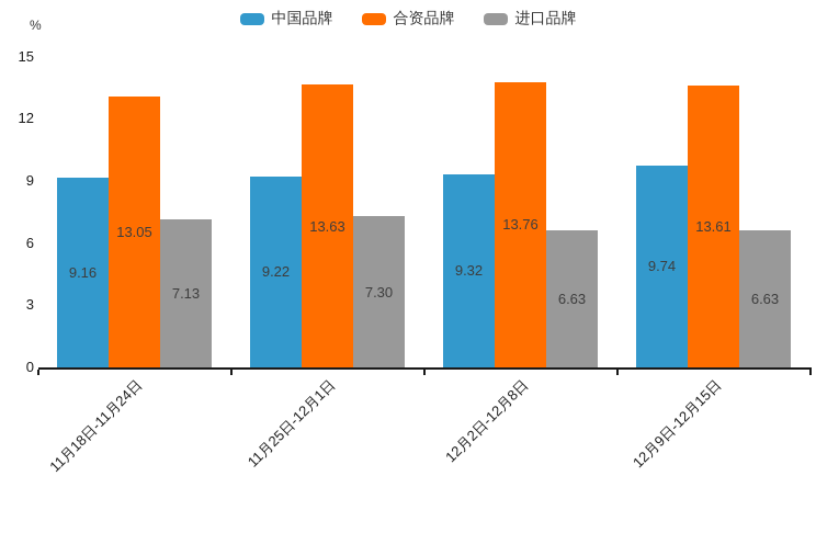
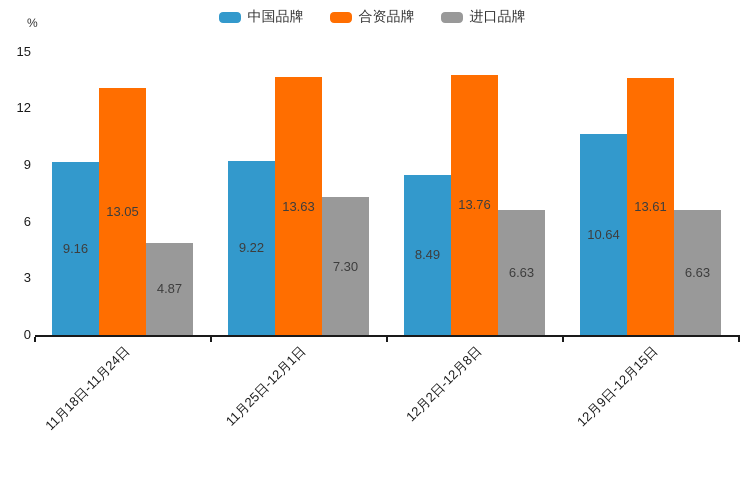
进口品牌/11月18日-11月24日: 7.13 -> 4.87
中国品牌/12月2日-12月8日: 9.32 -> 8.49
中国品牌/12月9日-12月15日: 9.74 -> 10.64
